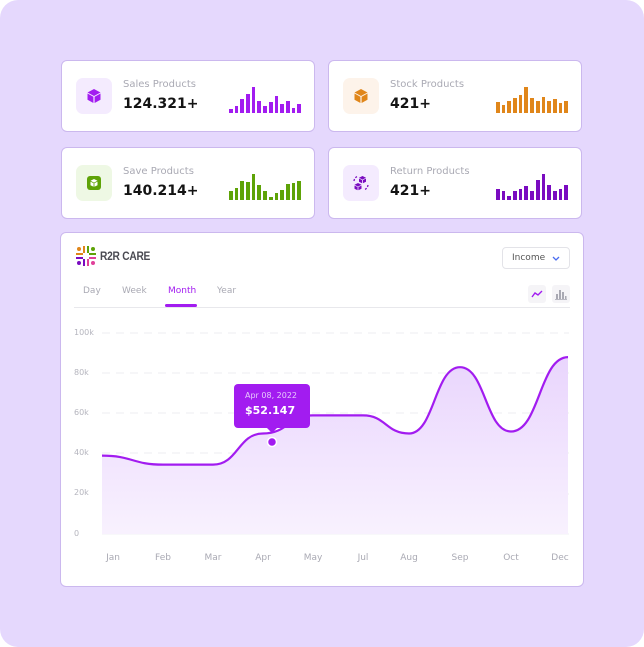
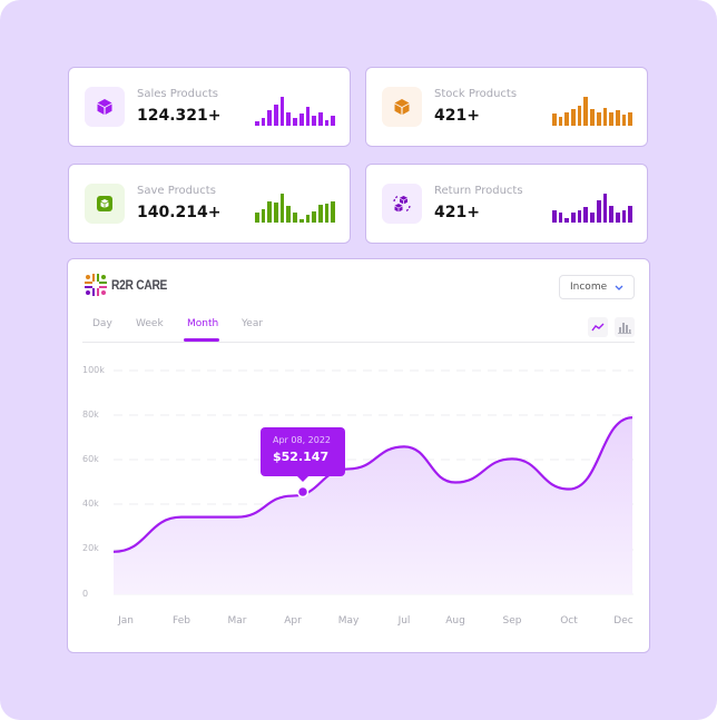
Jan: 39k -> 19k
Apr: 50k -> 44k
May: 59k -> 56k
Jul: 59k -> 66k
Sep: 83k -> 60k
Oct: 51k -> 47k
Dec: 88k -> 79k
